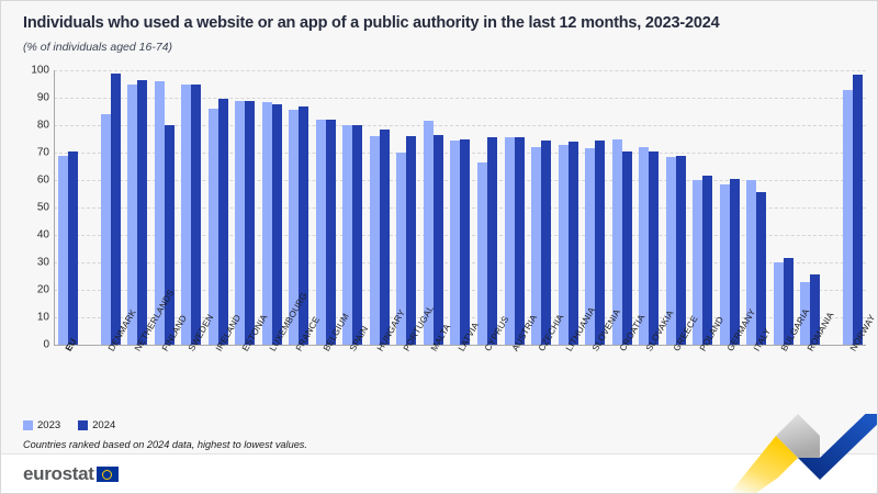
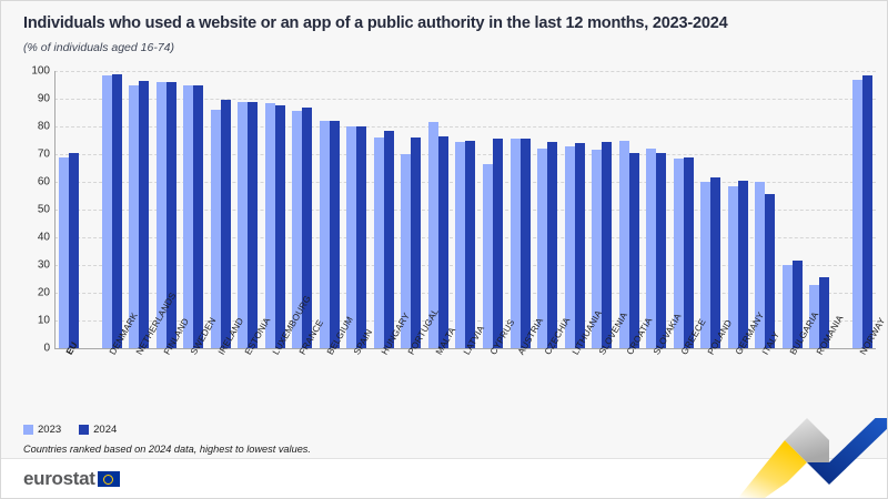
2023/DENMARK: 84 -> 98
2024/FINLAND: 80 -> 96
2023/NORWAY: 93 -> 97
